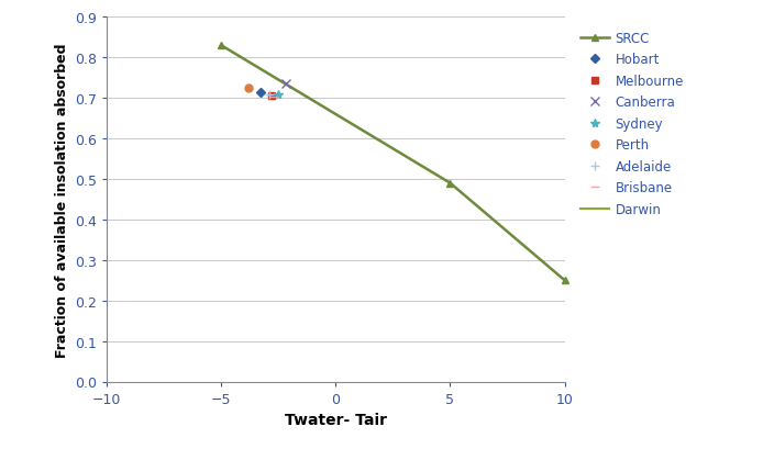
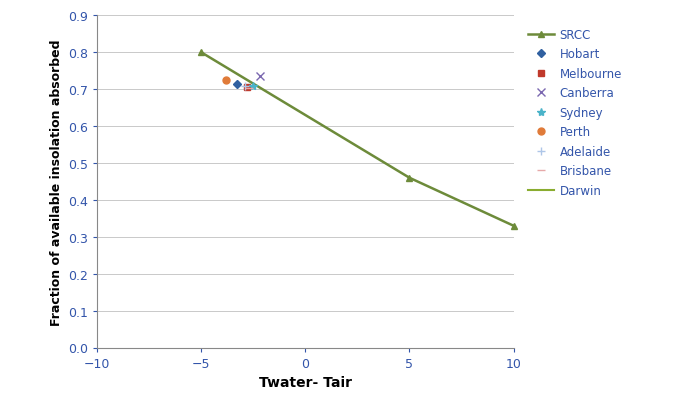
−5: 0.83 -> 0.80
5: 0.49 -> 0.46
10: 0.25 -> 0.33
